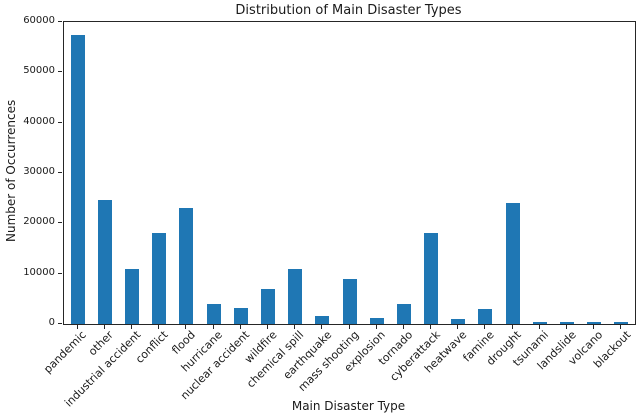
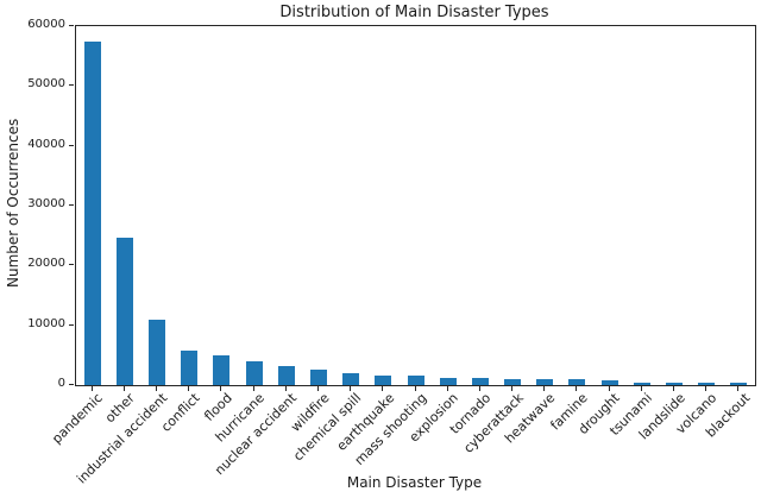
conflict: 18000 -> 6000
flood: 23000 -> 5000
wildfire: 7000 -> 3000
chemical spill: 11000 -> 2000
mass shooting: 9000 -> 2000
tornado: 4000 -> 1000
cyberattack: 18000 -> 1000
famine: 3000 -> 1000
drought: 24000 -> 1000
